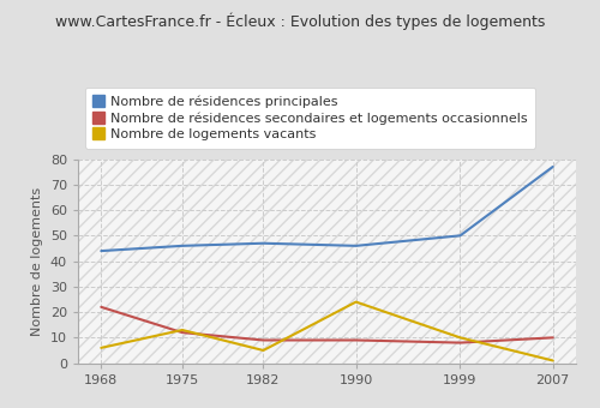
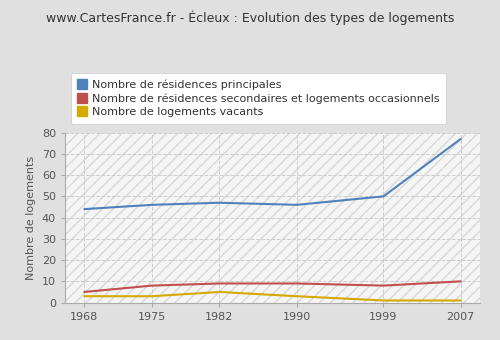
Nombre de résidences secondaires et logements occasionnels/1968: 22 -> 5
Nombre de logements vacants/1968: 6 -> 3
Nombre de résidences secondaires et logements occasionnels/1975: 12 -> 8
Nombre de logements vacants/1975: 13 -> 3
Nombre de logements vacants/1990: 24 -> 3
Nombre de logements vacants/1999: 10 -> 1
